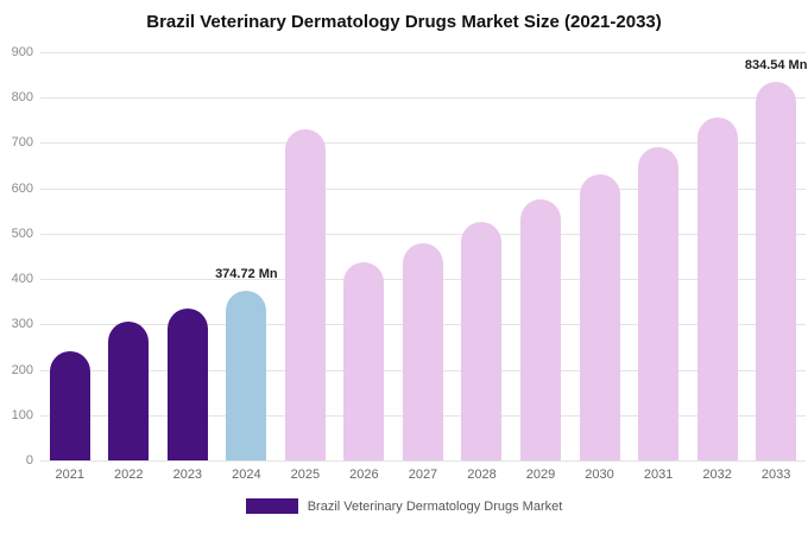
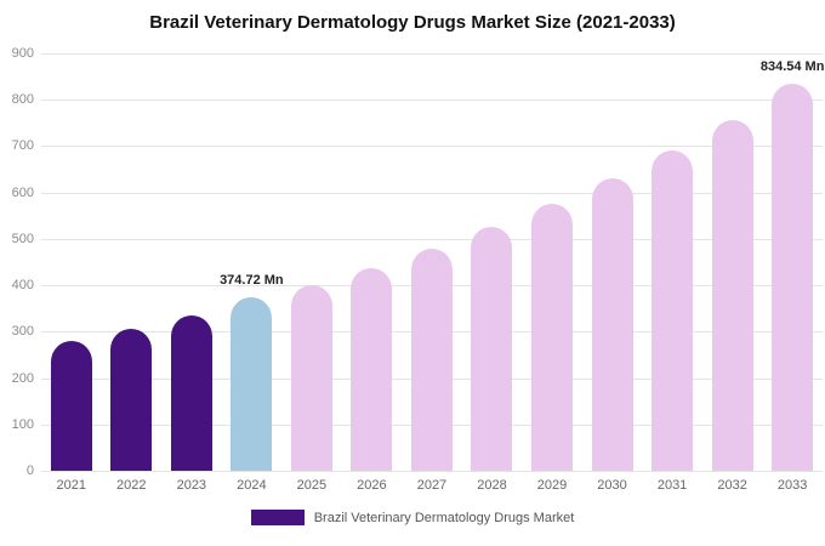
2021: 240 -> 280
2025: 730 -> 400
